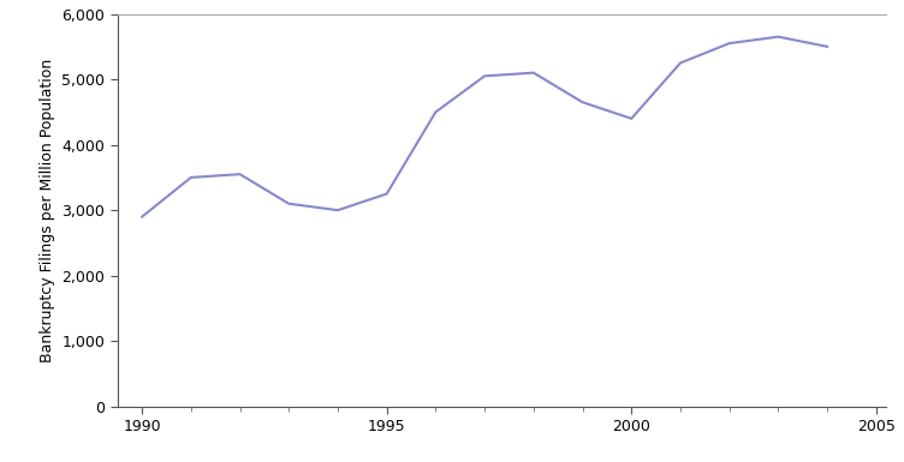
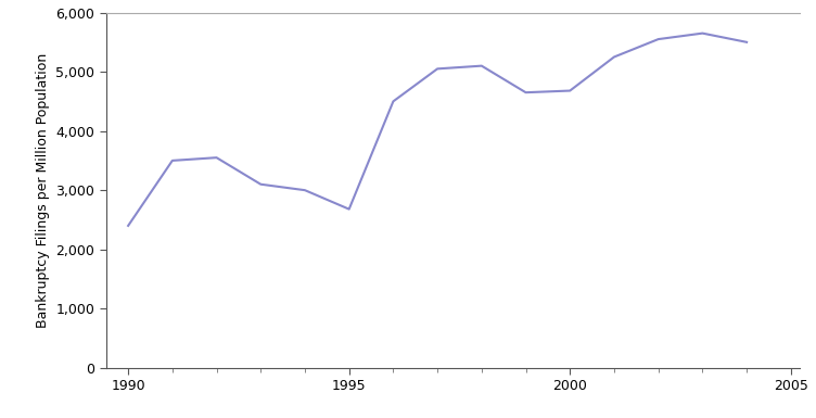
1990: 2,900 -> 2,400
1995: 3,250 -> 2,680
2000: 4,400 -> 4,680
